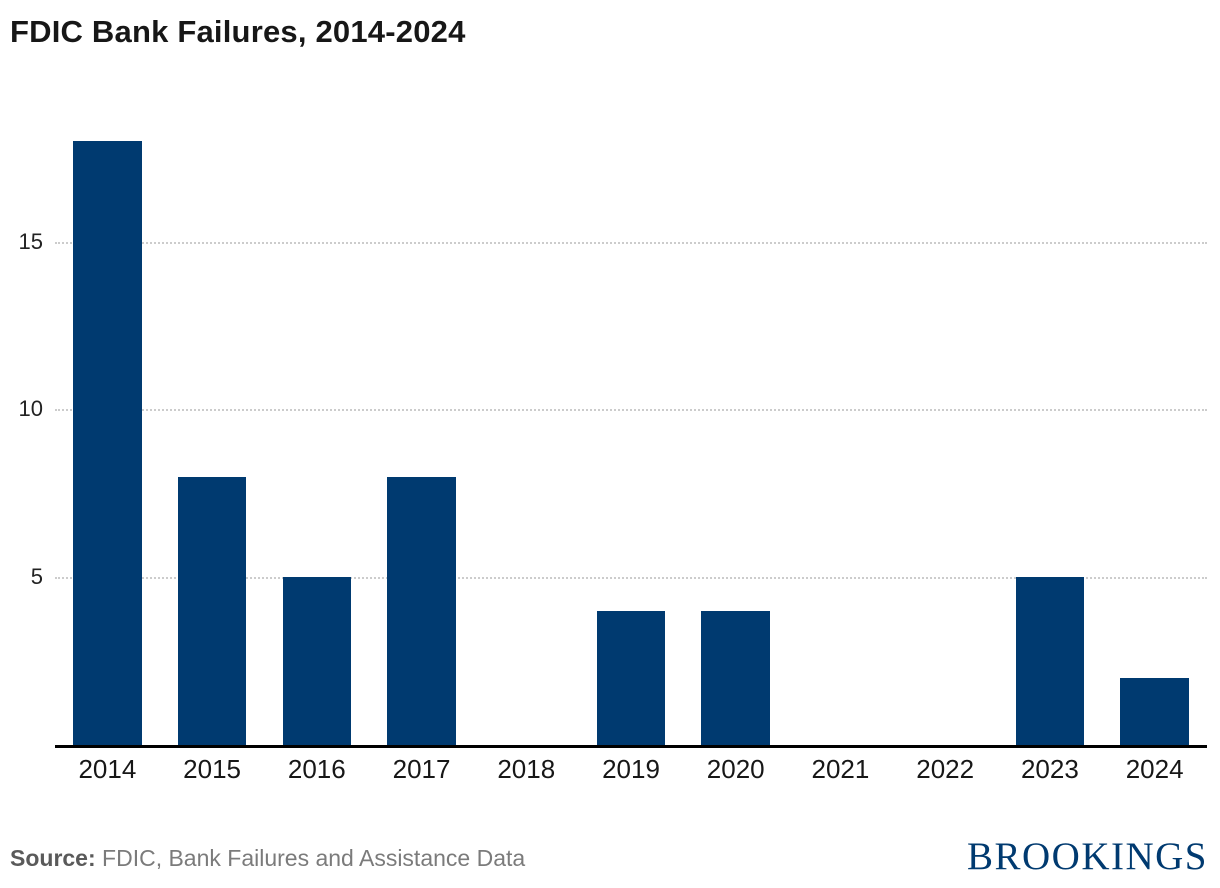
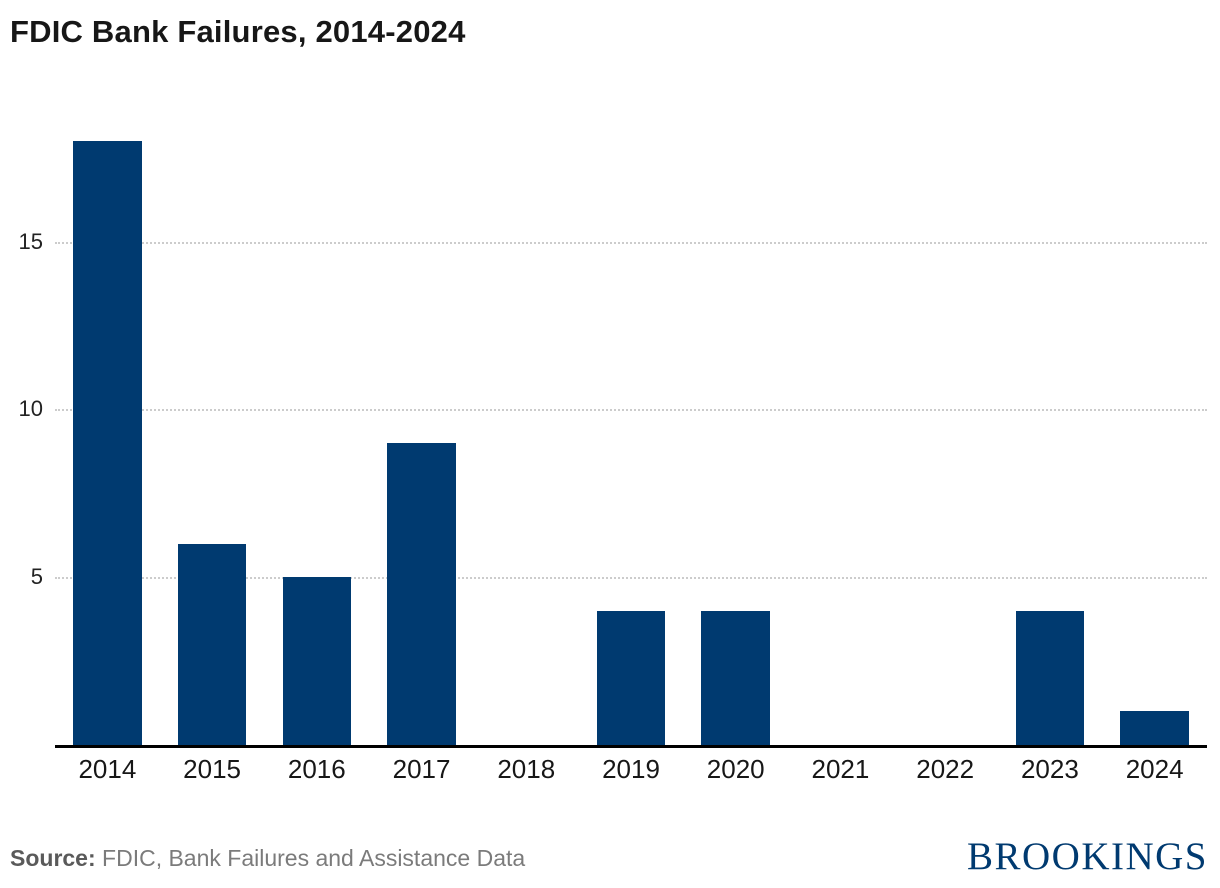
2015: 8 -> 6
2017: 8 -> 9
2023: 5 -> 4
2024: 2 -> 1
